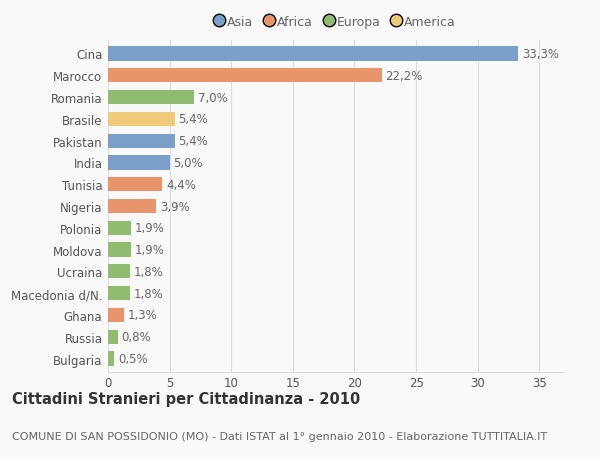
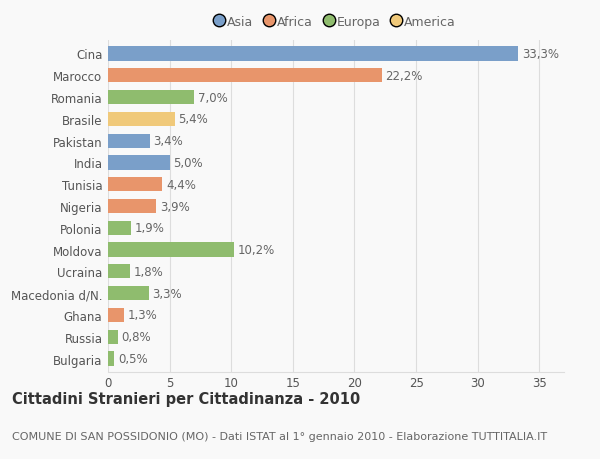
Pakistan: 5,4% -> 3,4%
Moldova: 1,9% -> 10,2%
Macedonia d/N.: 1,8% -> 3,3%
